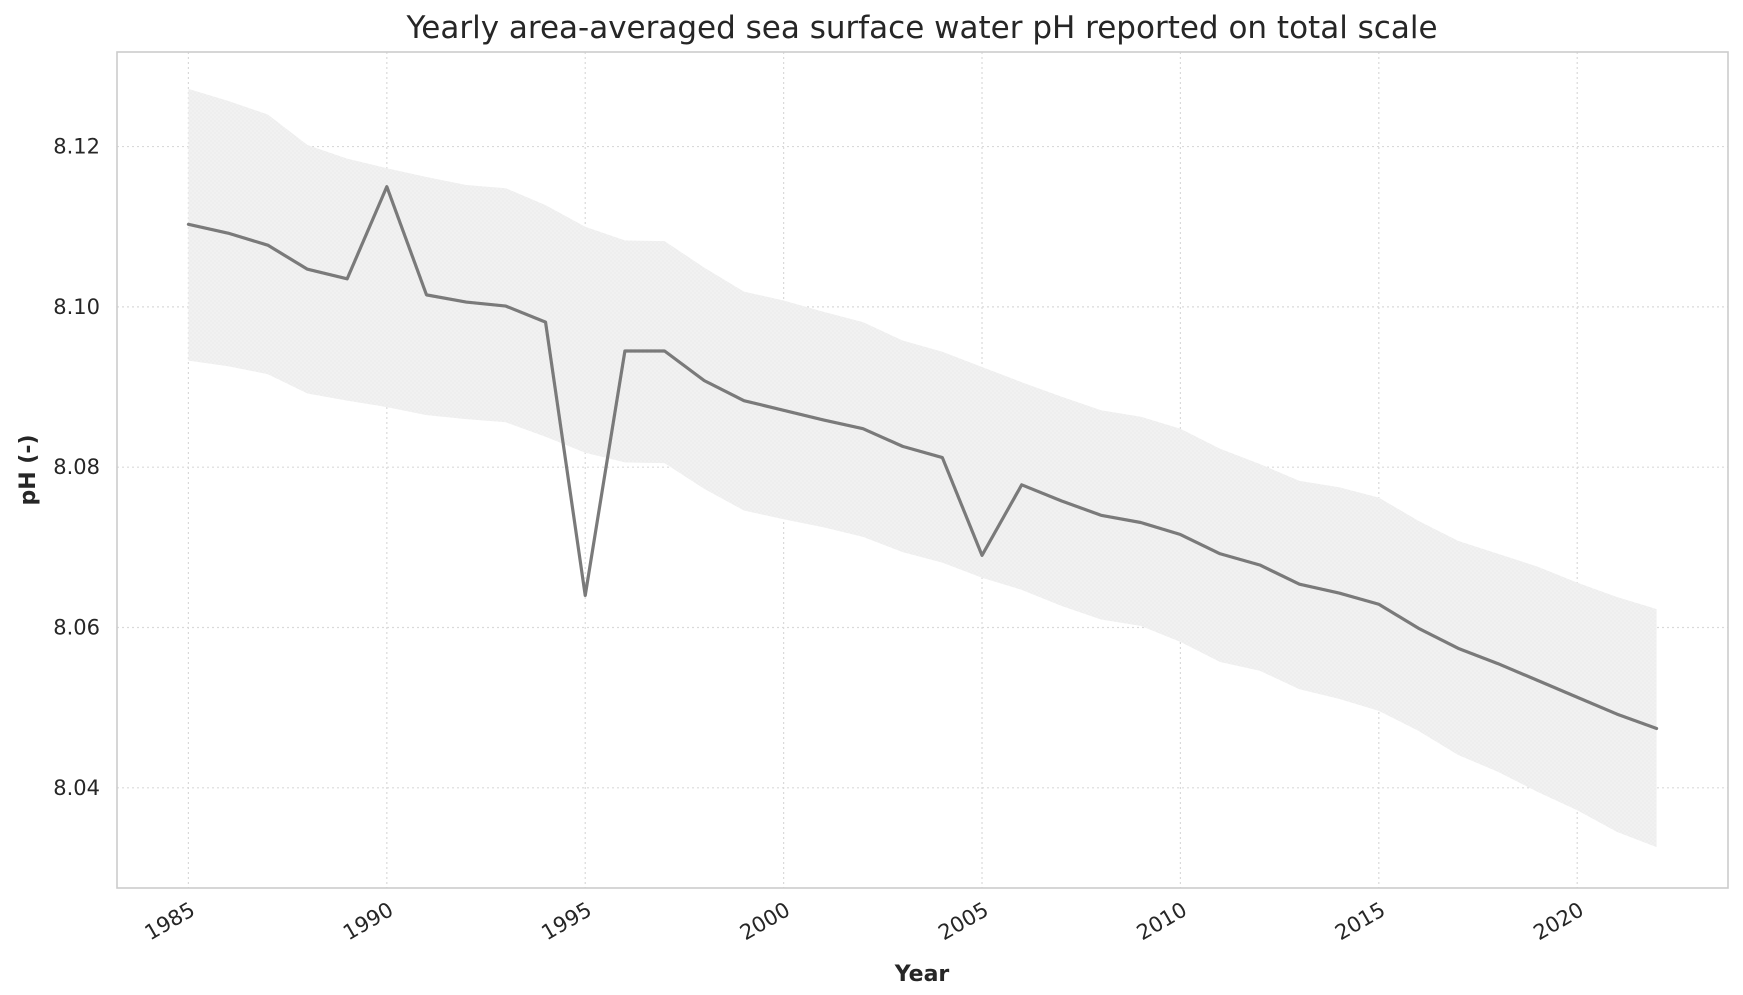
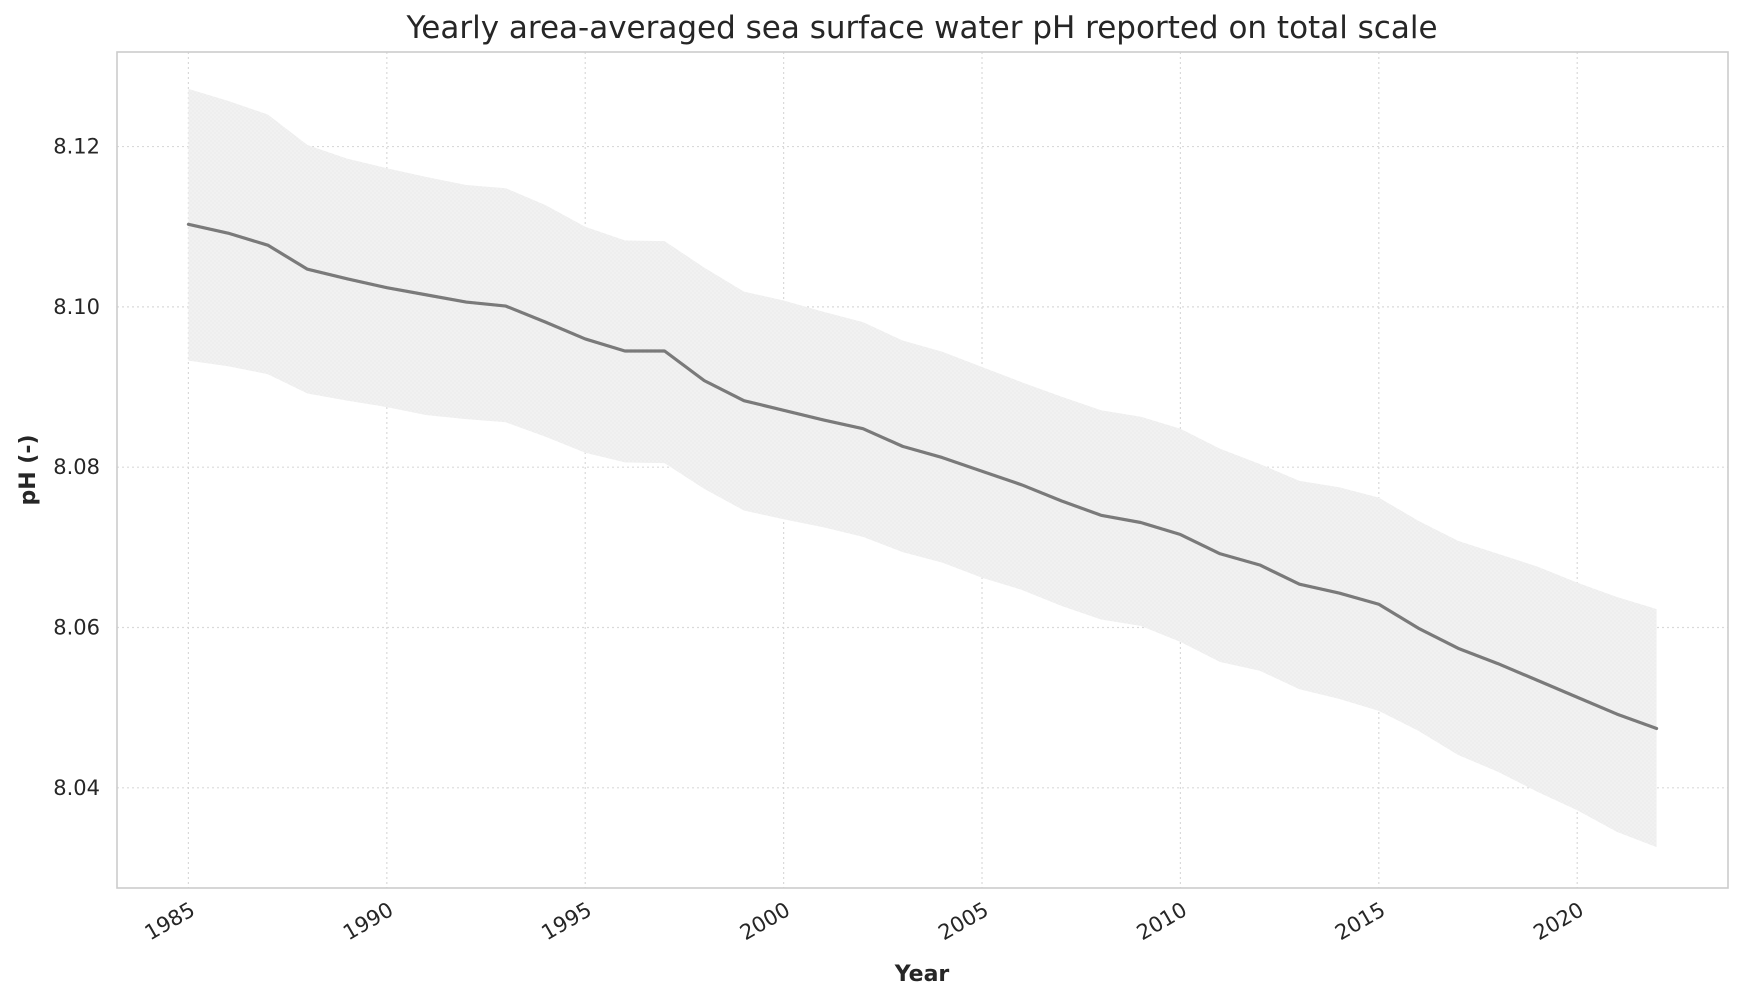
1990: 8.115 -> 8.102
1995: 8.064 -> 8.096
2005: 8.069 -> 8.079
